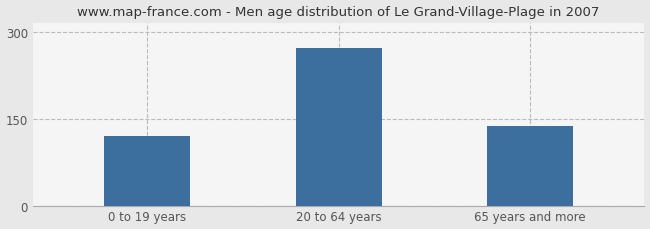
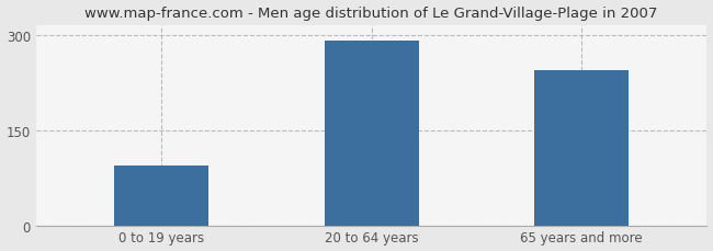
0 to 19 years: 120 -> 94
20 to 64 years: 272 -> 290
65 years and more: 138 -> 244
